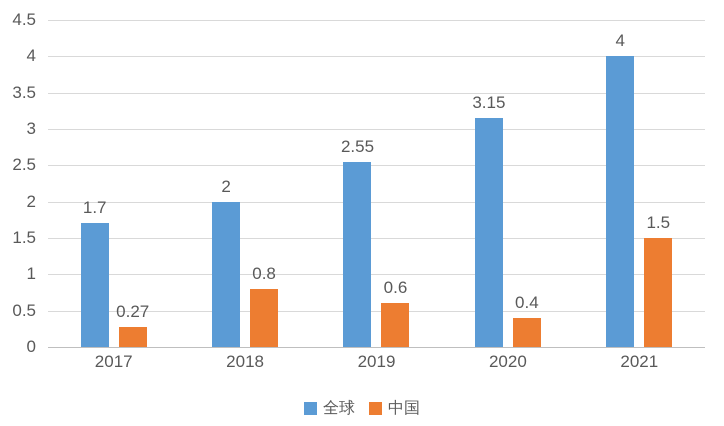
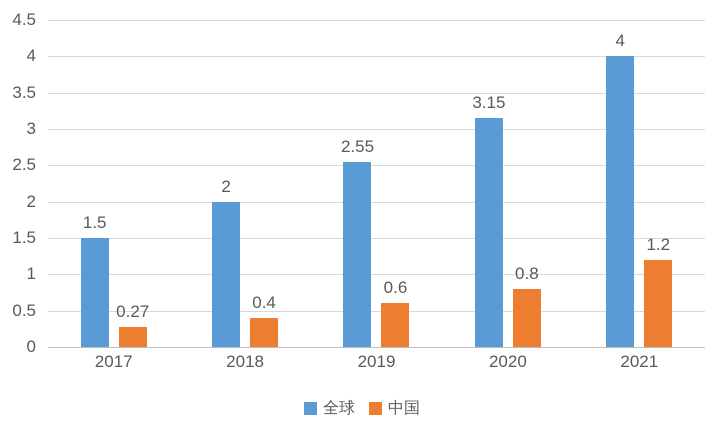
全球/2017: 1.7 -> 1.5
中国/2018: 0.8 -> 0.4
中国/2020: 0.4 -> 0.8
中国/2021: 1.5 -> 1.2
